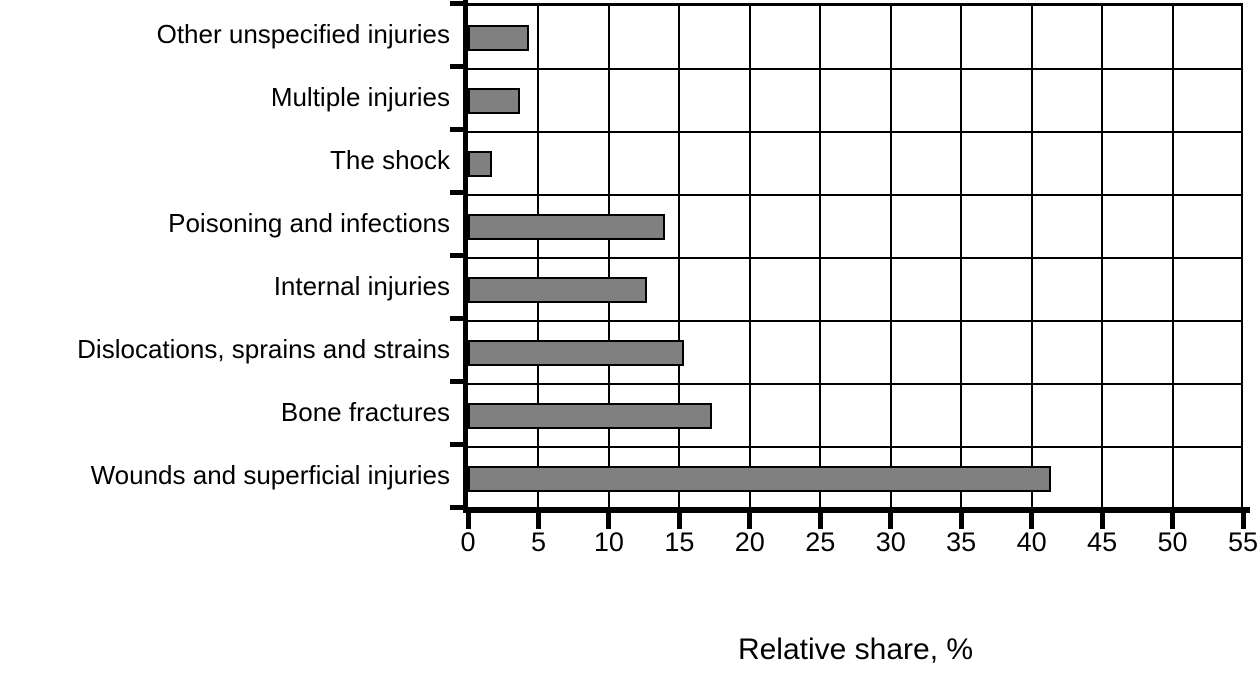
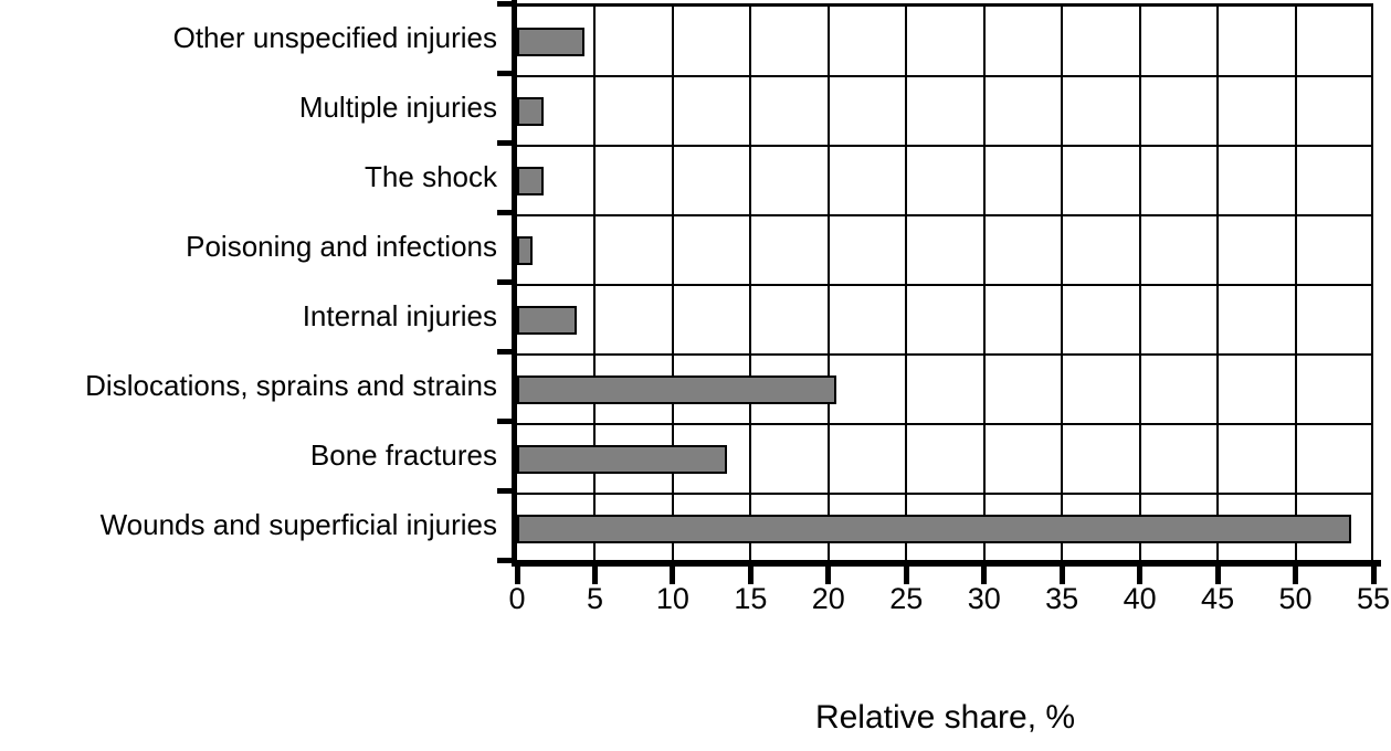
Multiple injuries: 3.7 -> 1.7
Poisoning and infections: 14.0 -> 1.0
Internal injuries: 12.7 -> 3.8
Dislocations, sprains and strains: 15.3 -> 20.5
Bone fractures: 17.3 -> 13.5
Wounds and superficial injuries: 41.4 -> 53.6
